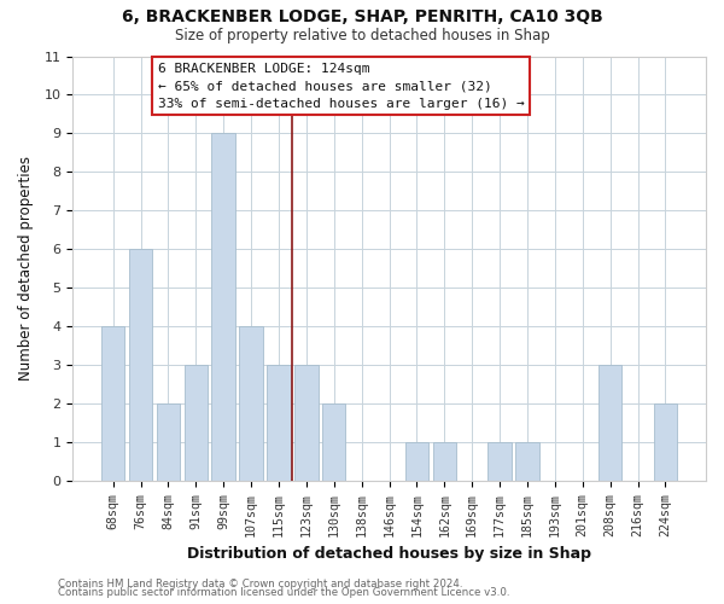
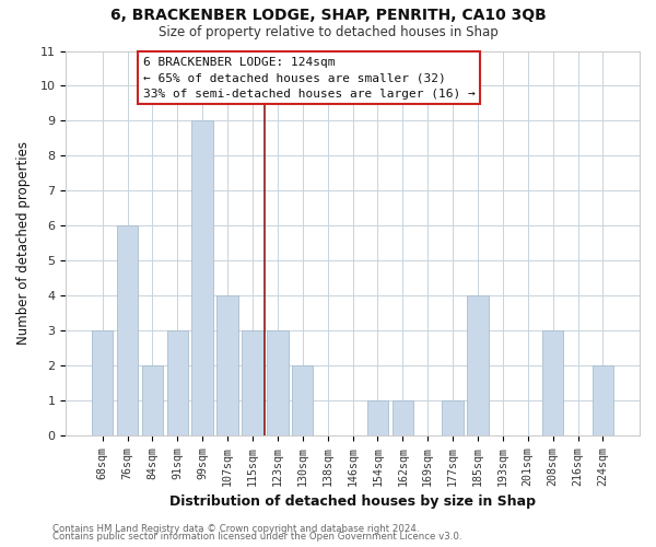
68sqm: 4 -> 3
185sqm: 1 -> 4
